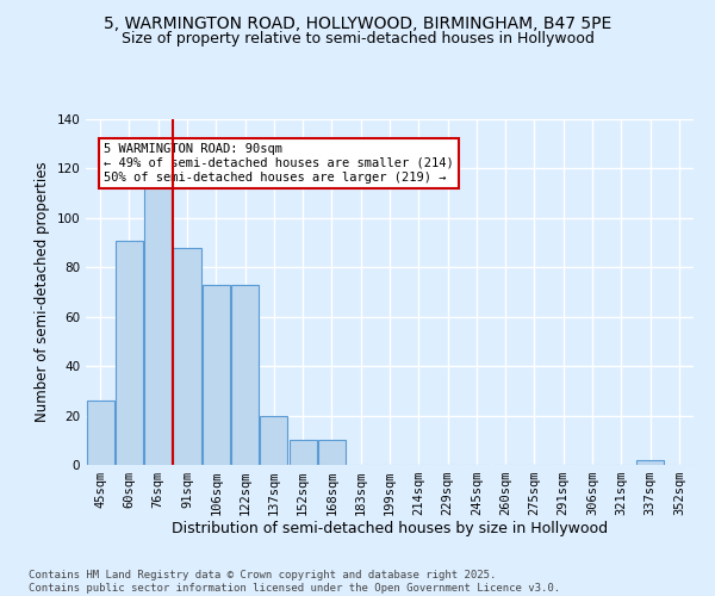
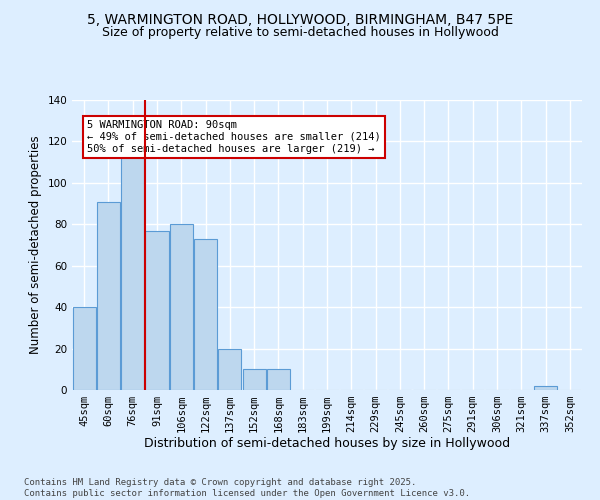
45sqm: 26 -> 40
91sqm: 88 -> 77
106sqm: 73 -> 80
